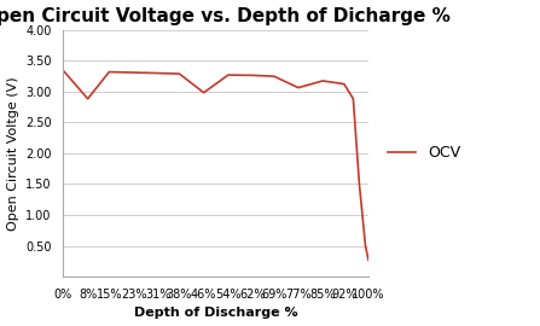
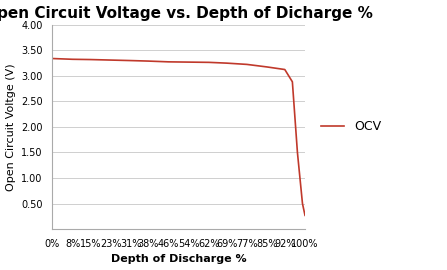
8%: 2.88 -> 3.32
46%: 2.98 -> 3.27
77%: 3.06 -> 3.22
